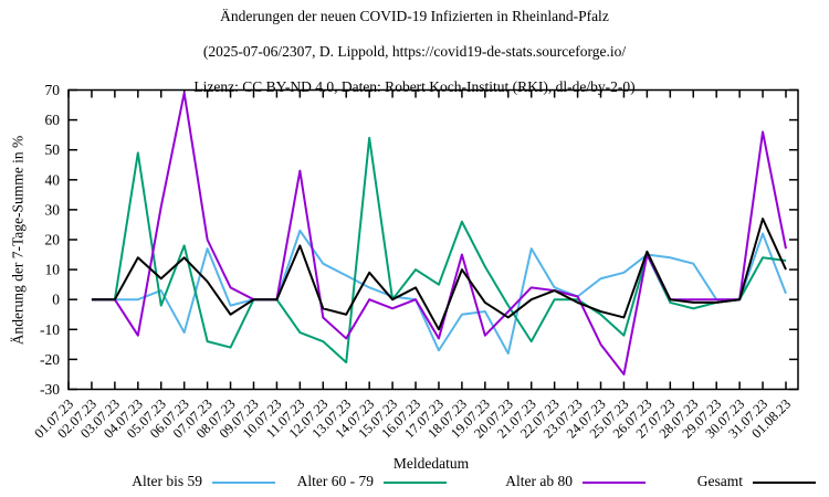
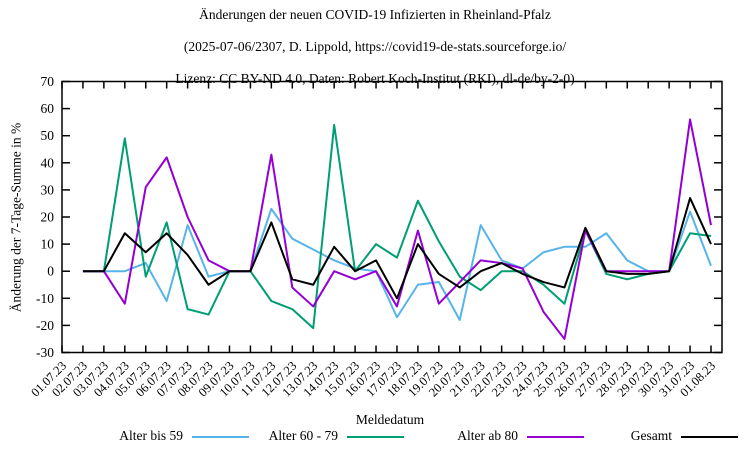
Alter ab 80/06.07.23: 69 -> 42
Alter 60 - 79/21.07.23: -14 -> -7
Alter bis 59/26.07.23: 15 -> 9
Alter bis 59/28.07.23: 12 -> 4
